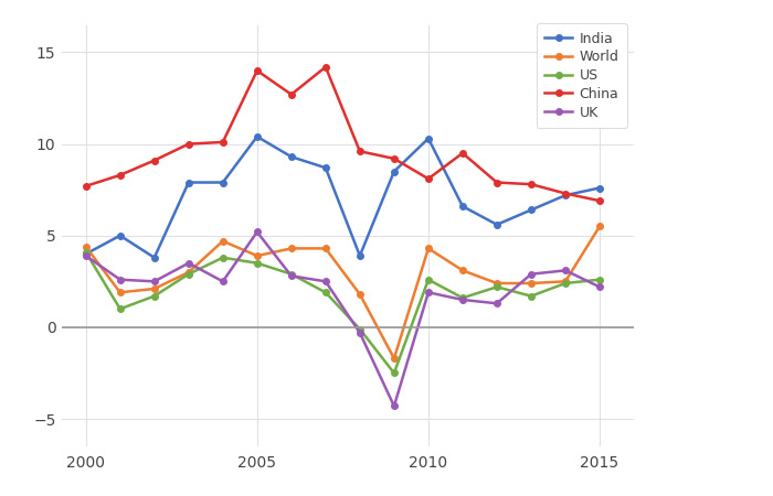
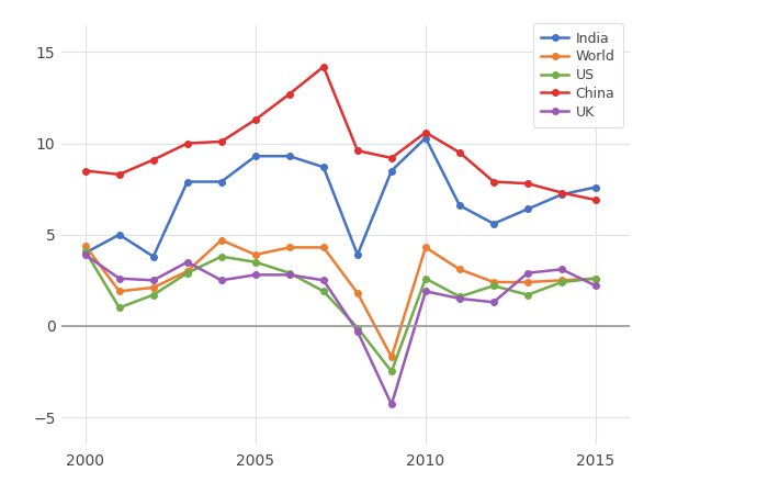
China/2000: 7.7 -> 8.5
India/2005: 10.4 -> 9.3
China/2005: 14.0 -> 11.3
UK/2005: 5.2 -> 2.8
China/2010: 8.1 -> 10.6
World/2015: 5.5 -> 2.6
